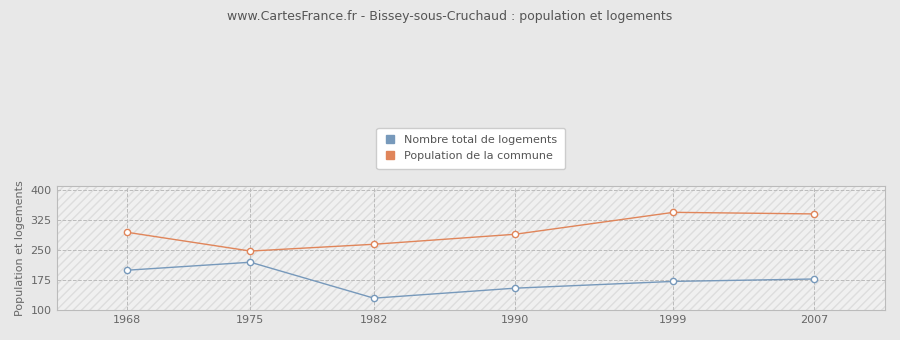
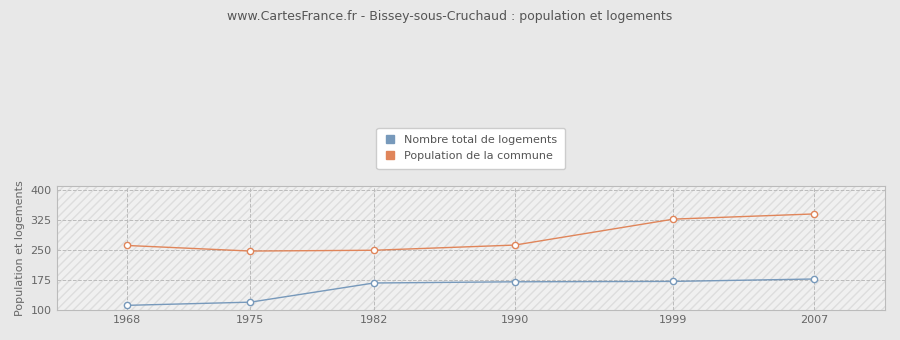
Nombre total de logements/1968: 200 -> 112
Population de la commune/1968: 295 -> 262
Nombre total de logements/1975: 220 -> 120
Nombre total de logements/1982: 130 -> 168
Population de la commune/1982: 265 -> 250
Nombre total de logements/1990: 155 -> 171
Population de la commune/1990: 290 -> 263
Population de la commune/1999: 345 -> 328
